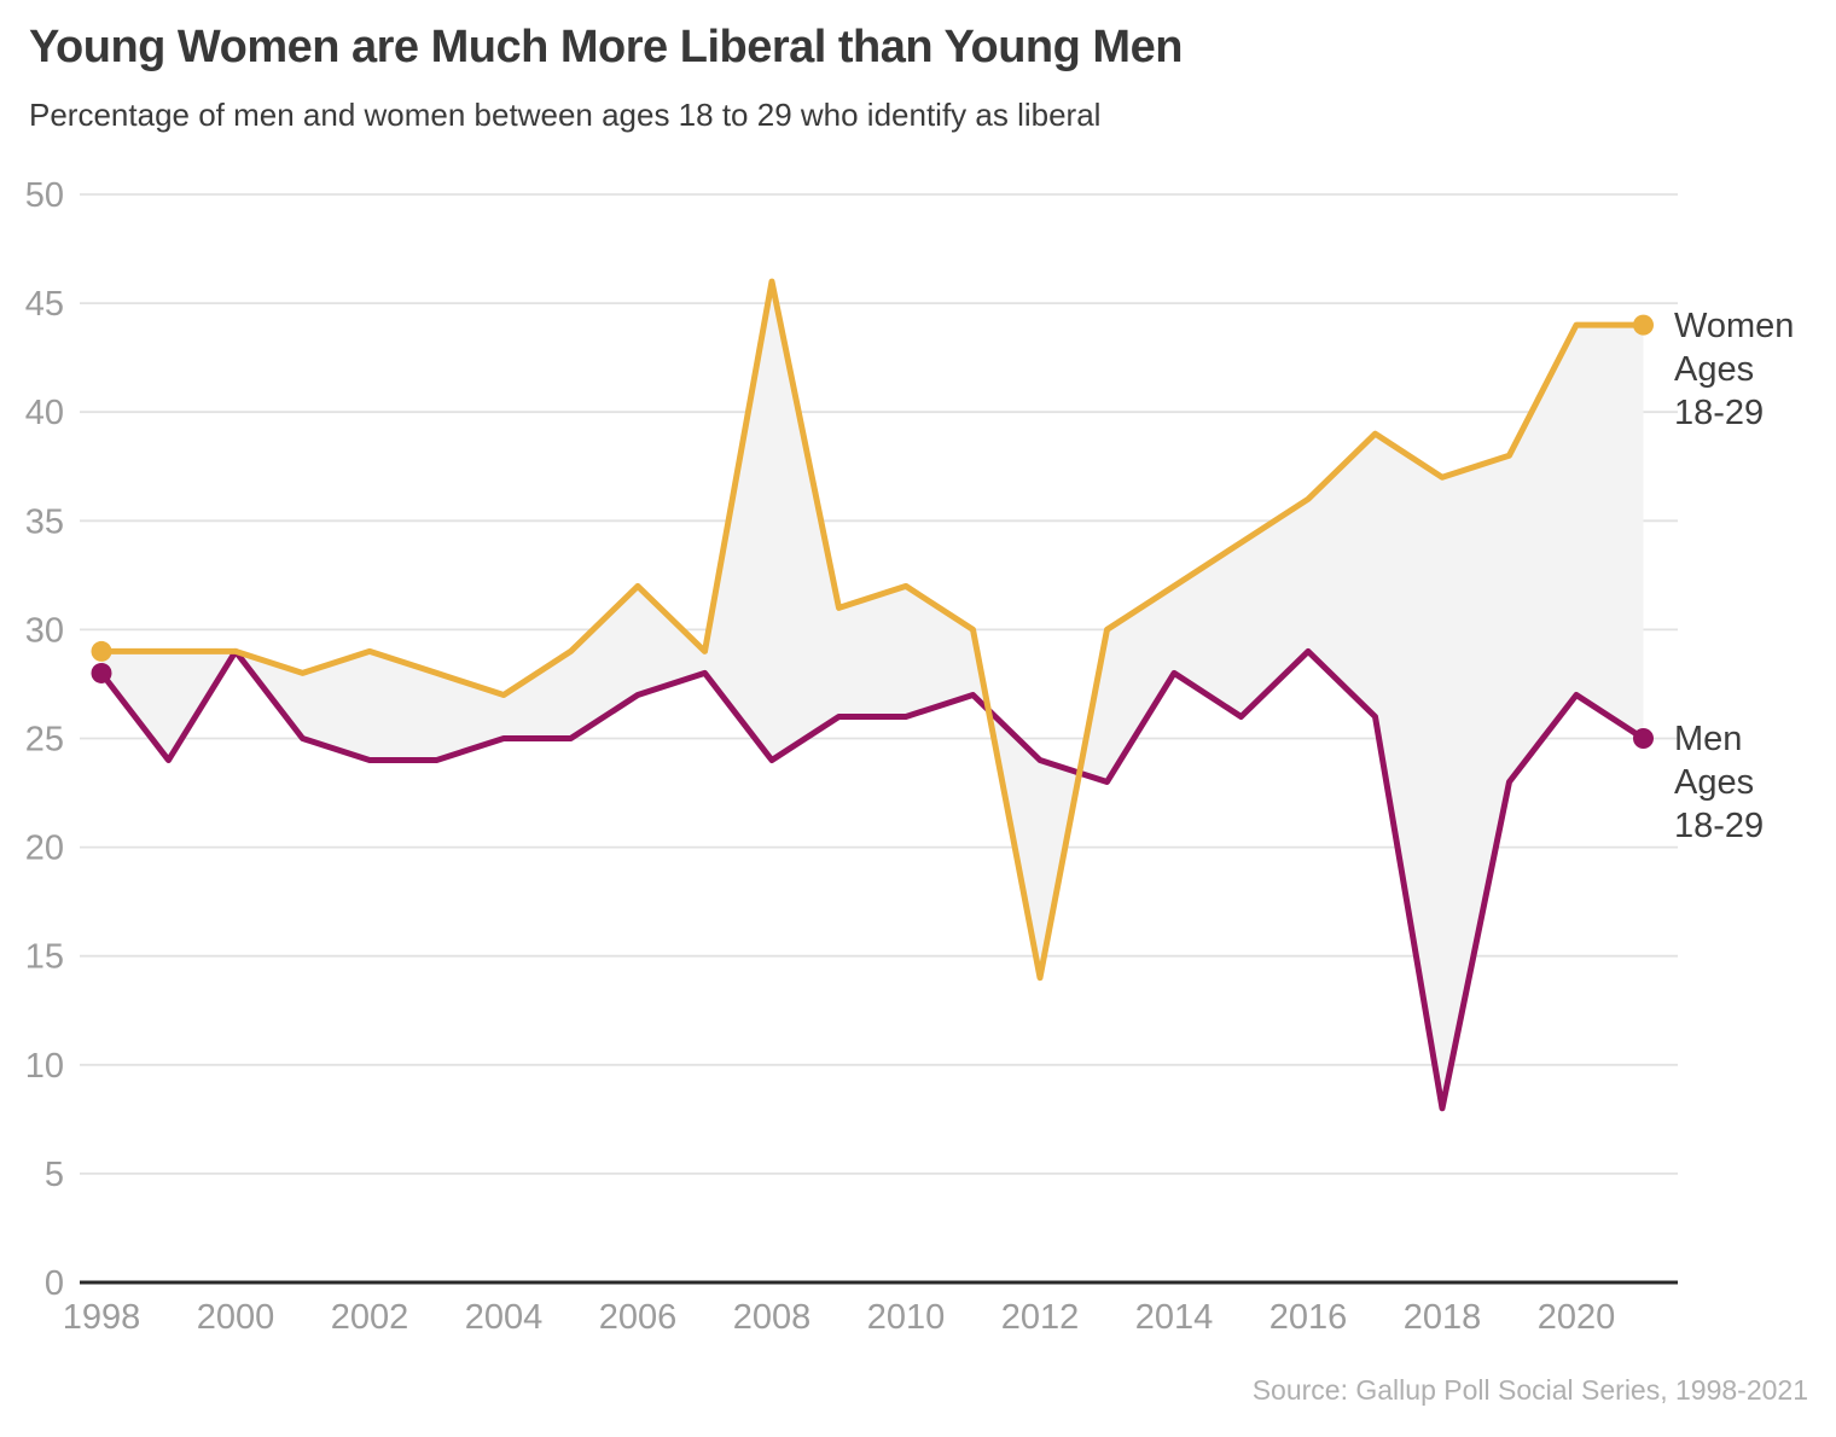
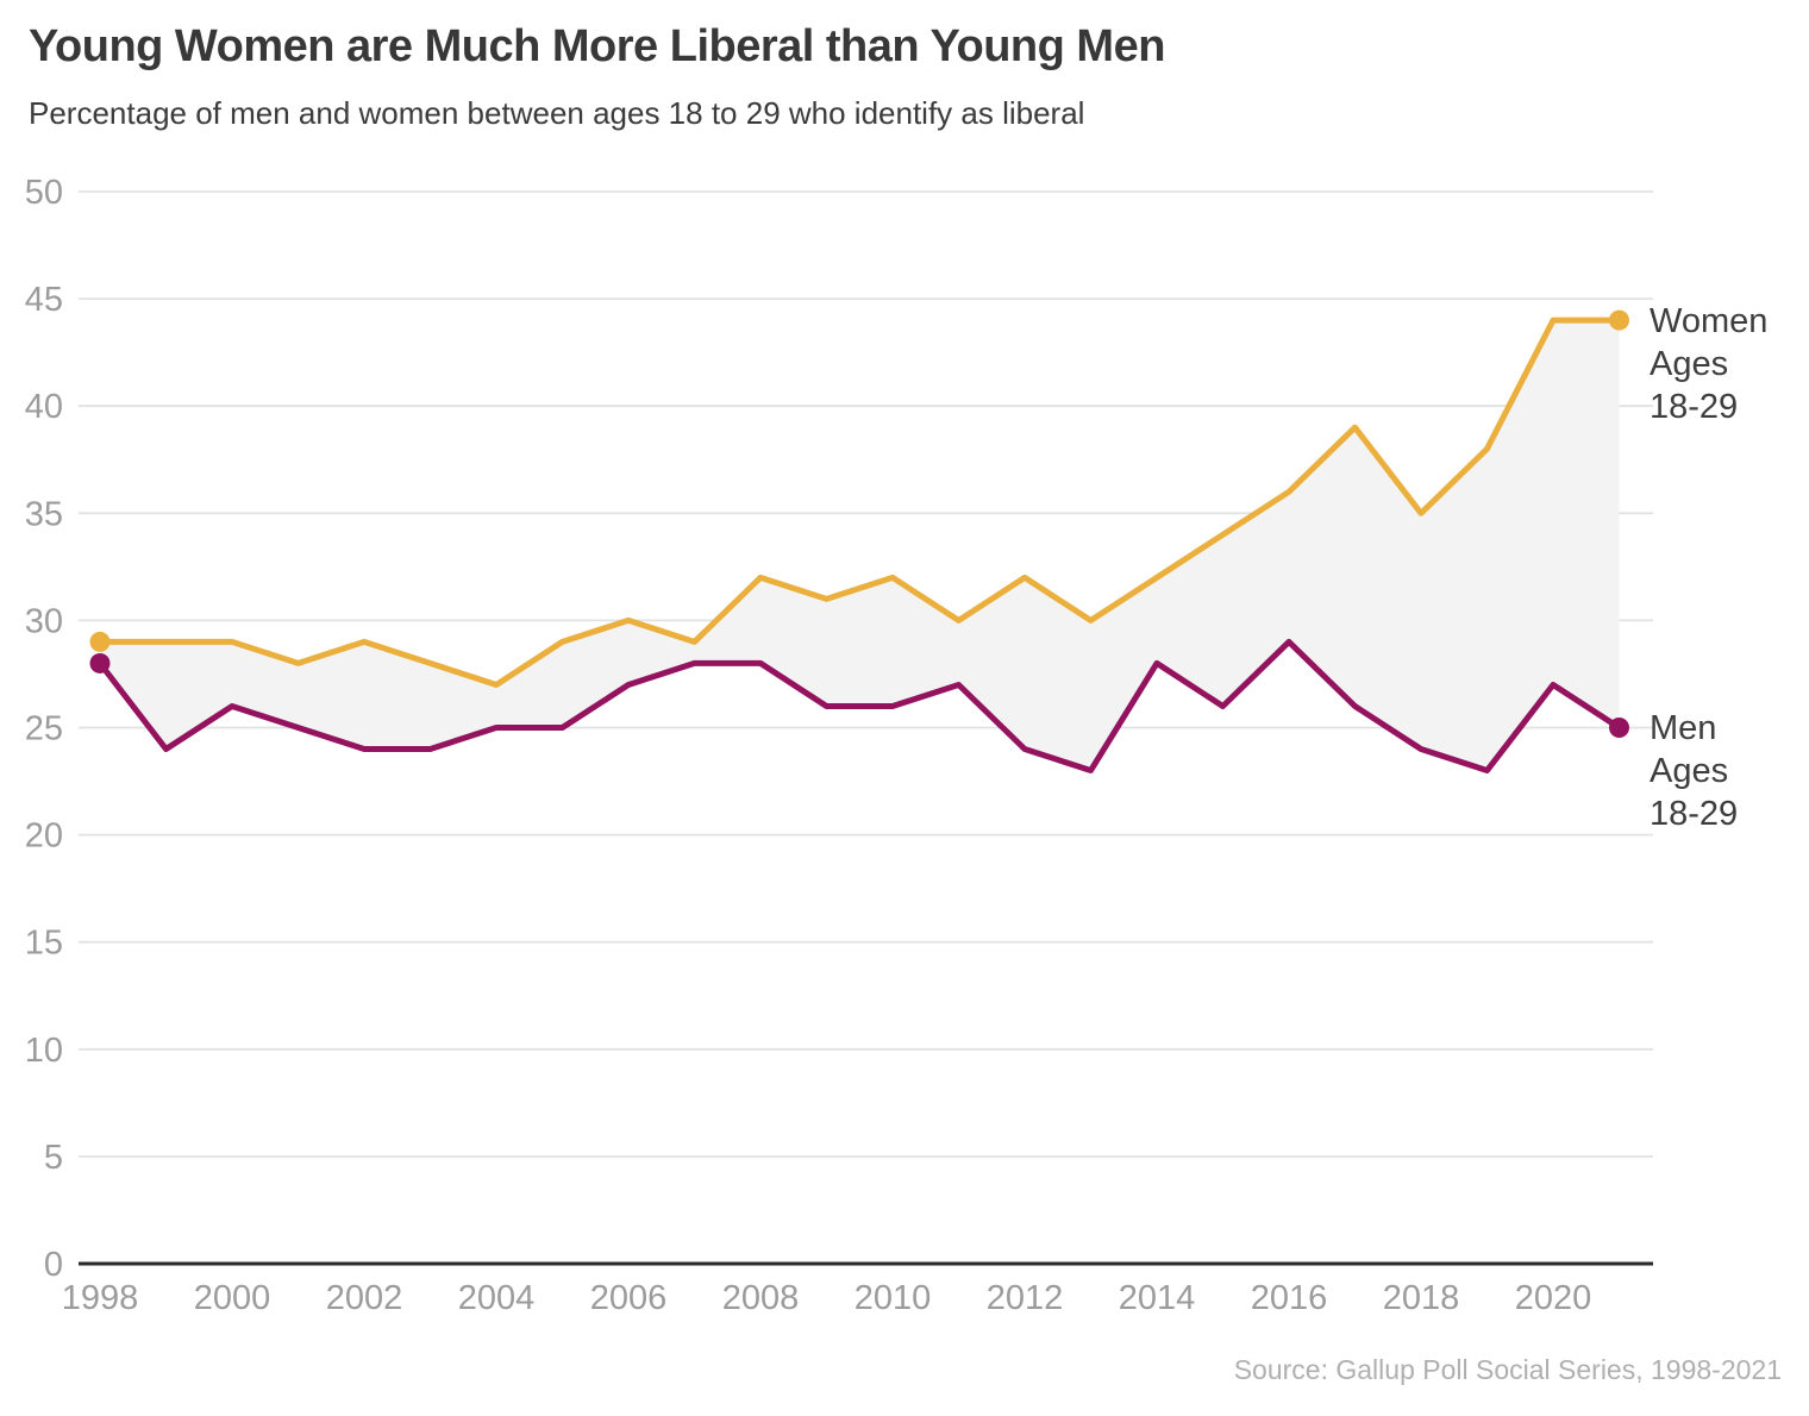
Men Ages 18-29/2000: 29 -> 26
Women Ages 18-29/2006: 32 -> 30
Women Ages 18-29/2008: 46 -> 32
Men Ages 18-29/2008: 24 -> 28
Women Ages 18-29/2012: 14 -> 32
Women Ages 18-29/2018: 37 -> 35
Men Ages 18-29/2018: 8 -> 24
